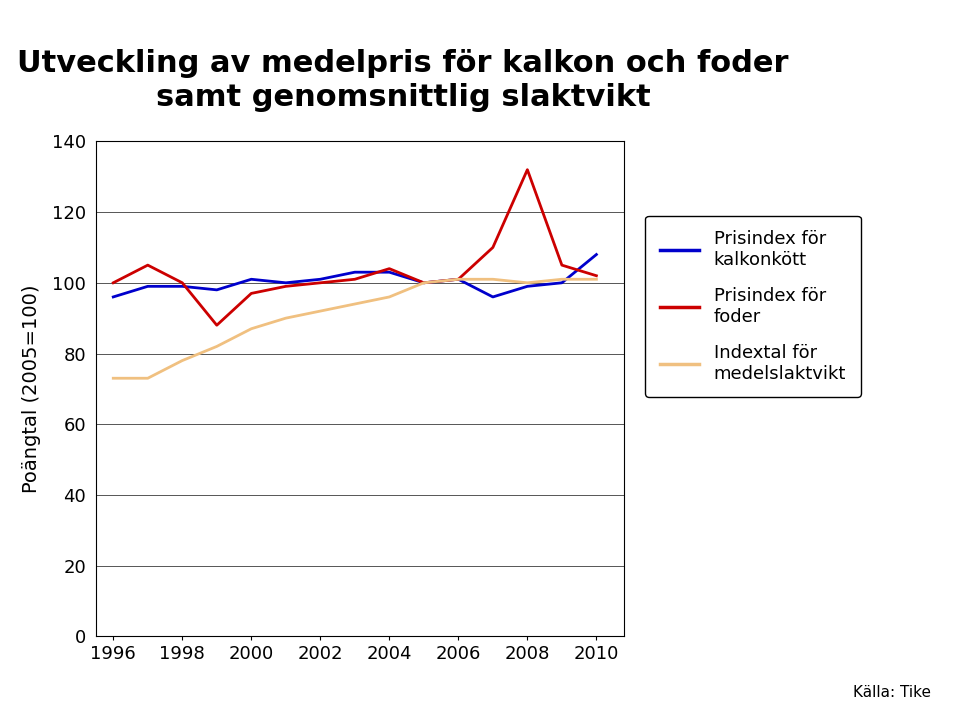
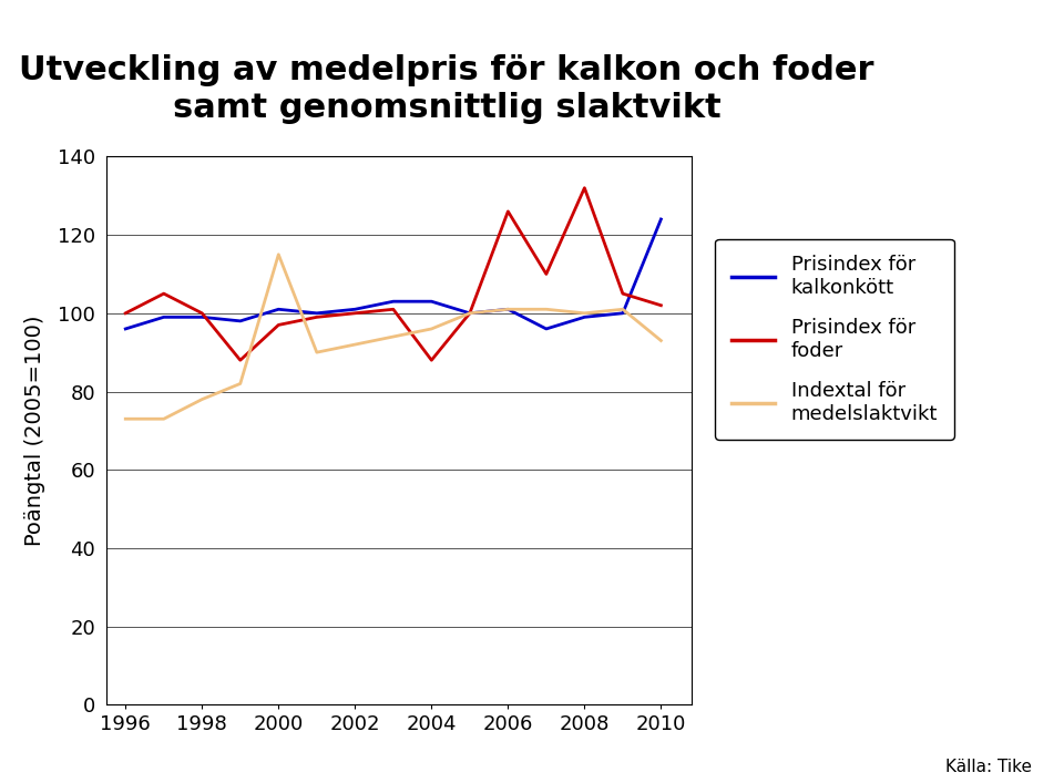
Indextal för medelslaktvikt/2000: 87 -> 115
Prisindex för foder/2004: 104 -> 88
Prisindex för foder/2006: 101 -> 126
Prisindex för kalkonkött/2010: 108 -> 124
Indextal för medelslaktvikt/2010: 101 -> 93
